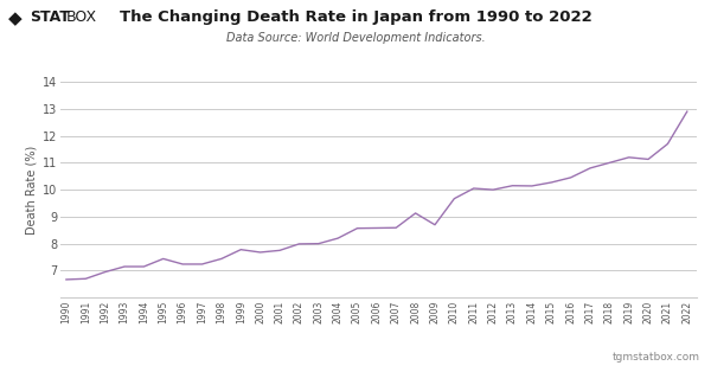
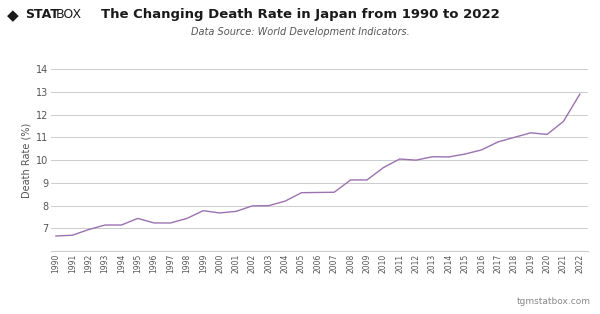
2009: 8.70 -> 9.13
